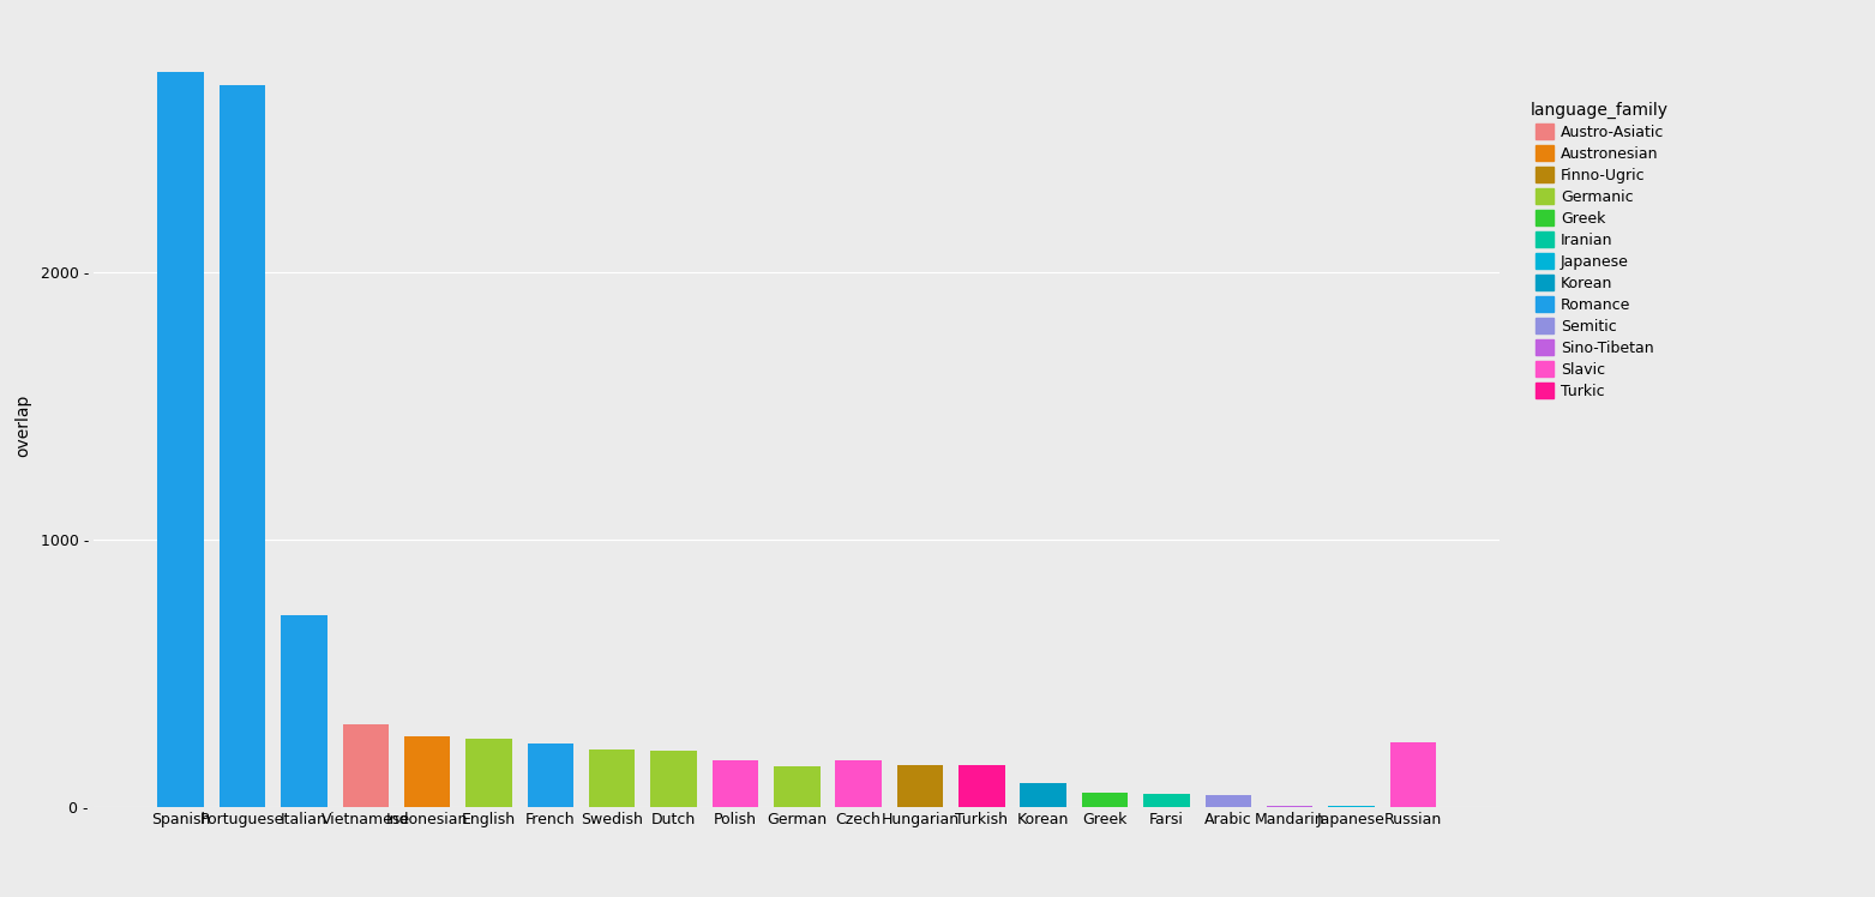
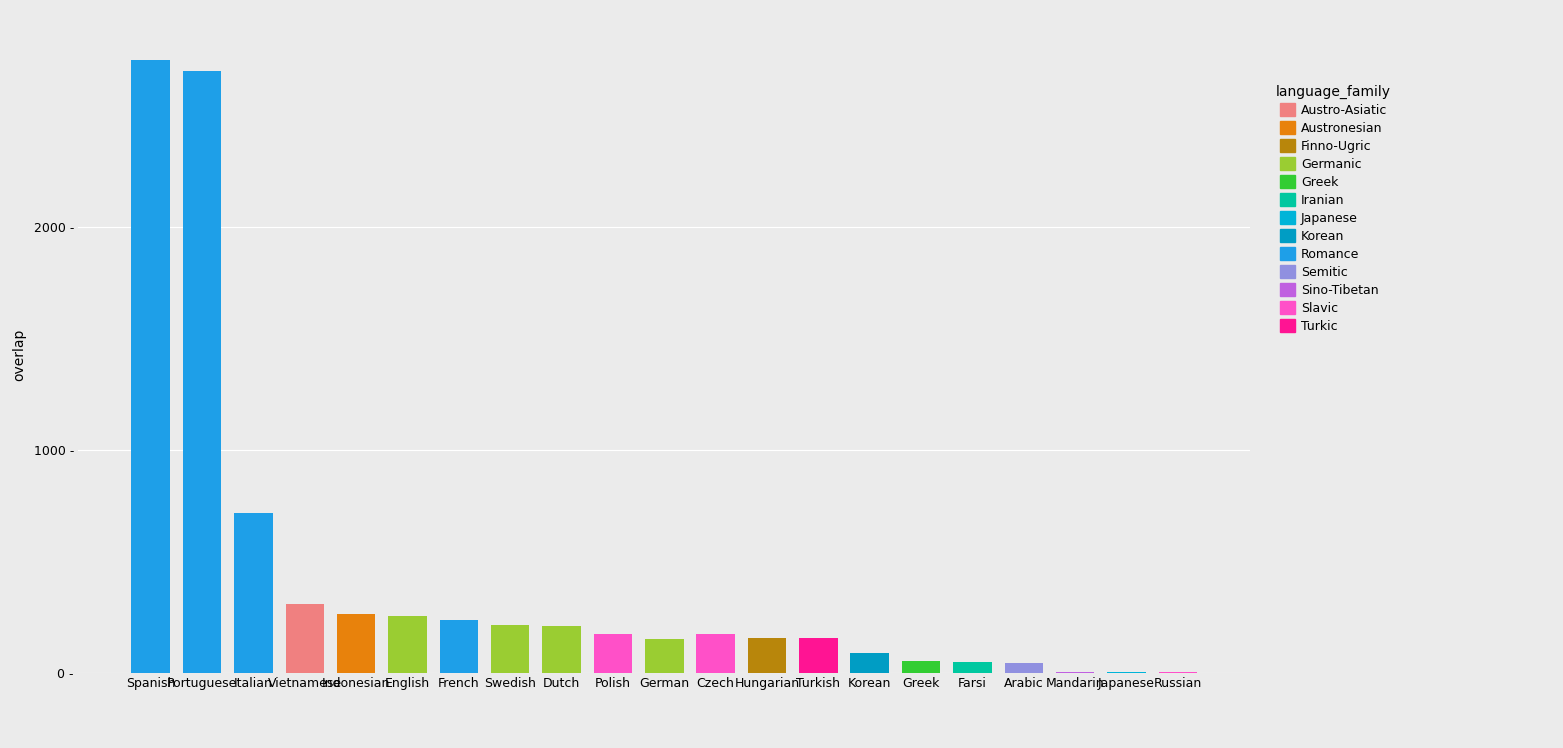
Russian: 245 - -> 5 -
